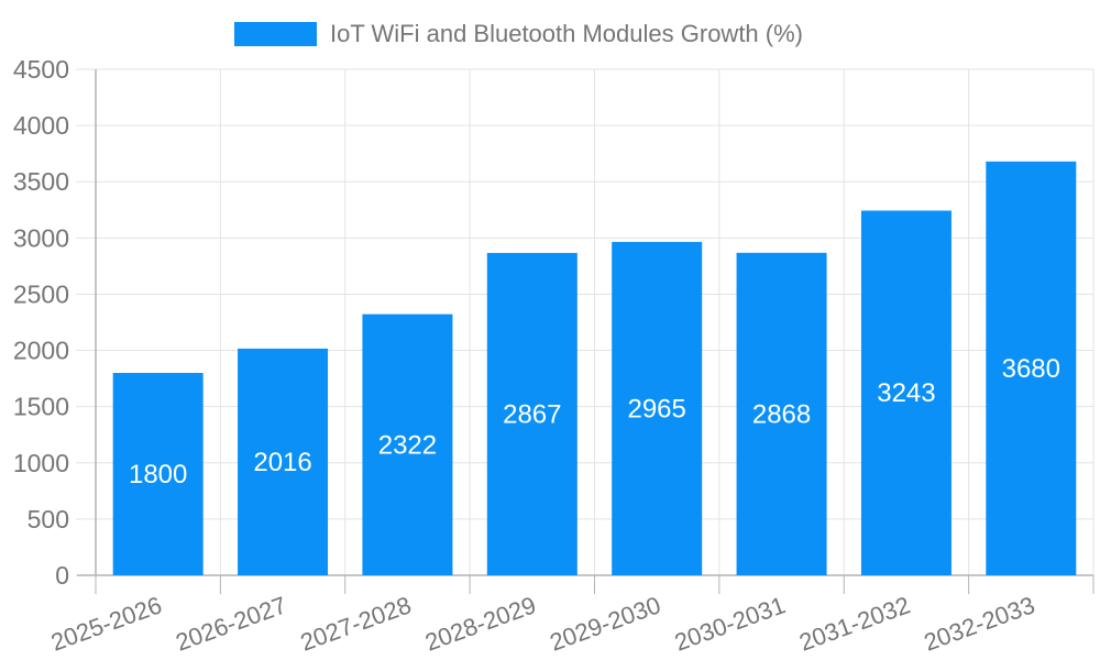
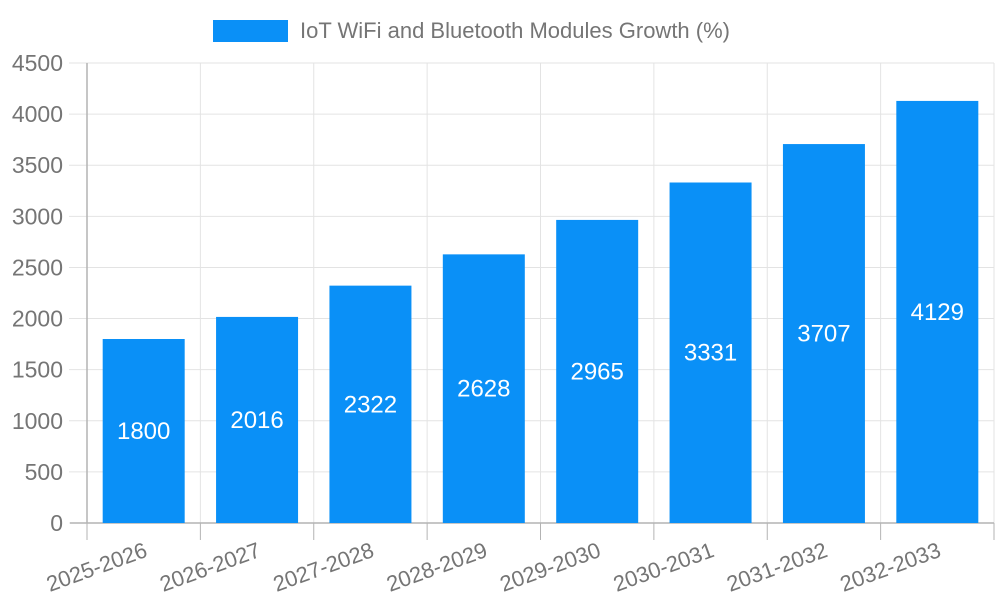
2028-2029: 2867 -> 2628
2030-2031: 2868 -> 3331
2031-2032: 3243 -> 3707
2032-2033: 3680 -> 4129
